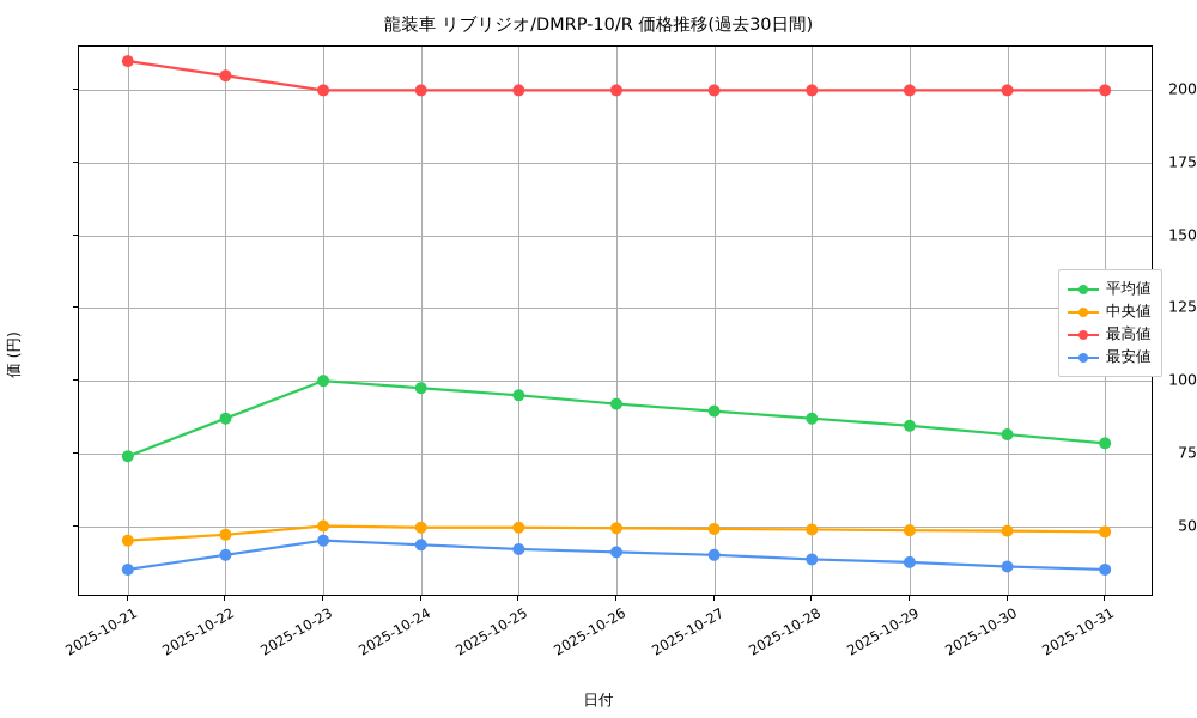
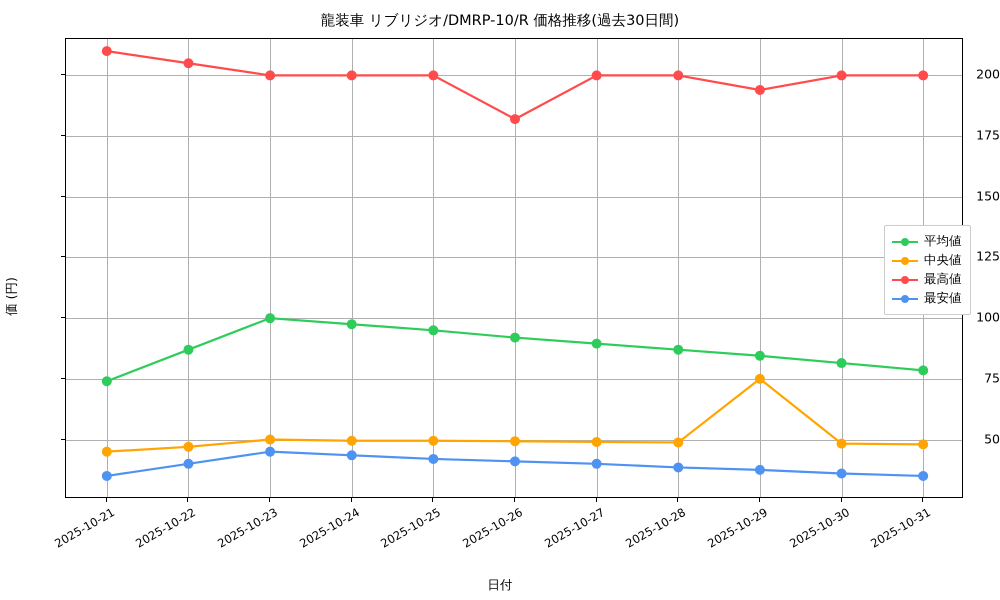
最高値/2025-10-26: 200 -> 182
中央値/2025-10-29: 48 -> 75
最高値/2025-10-29: 200 -> 194
